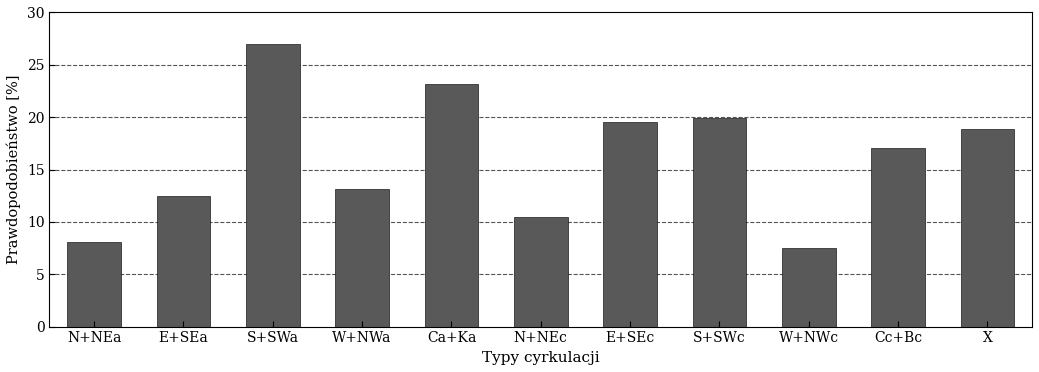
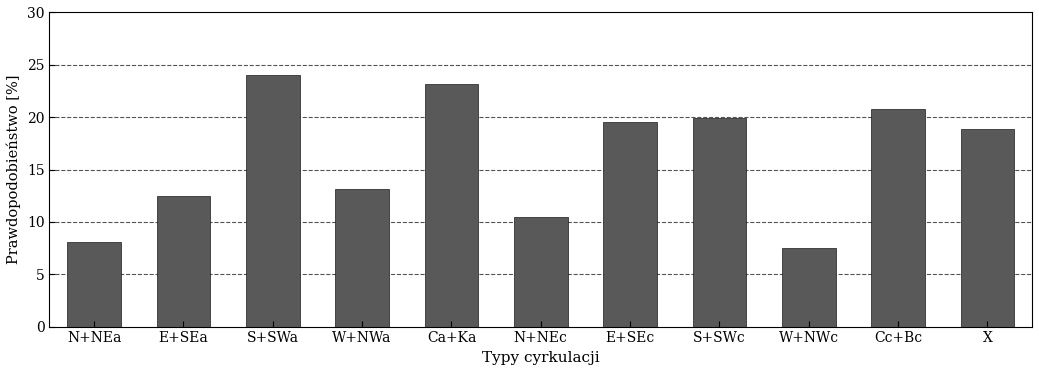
S+SWa: 27.0 -> 24.0
Cc+Bc: 17.1 -> 20.8
